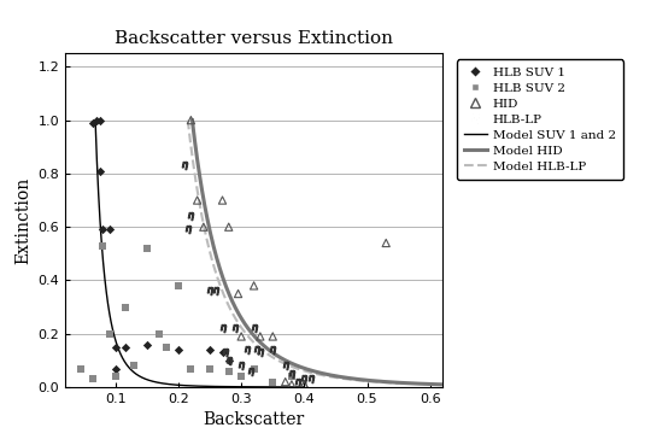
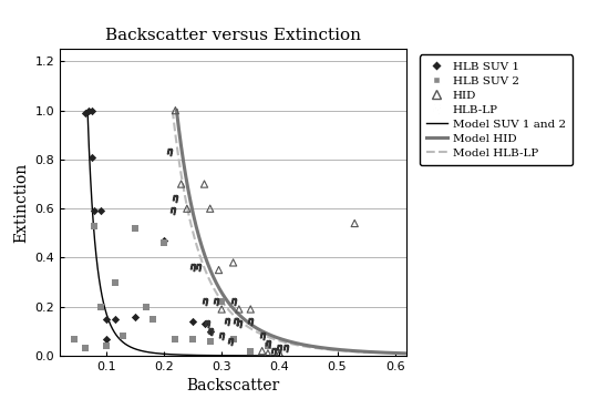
HLB SUV 1/0.2: 0.14 -> 0.47
HLB SUV 2/0.2: 0.38 -> 0.46
HLB SUV 2/0.3: 0.04 -> 0.22
